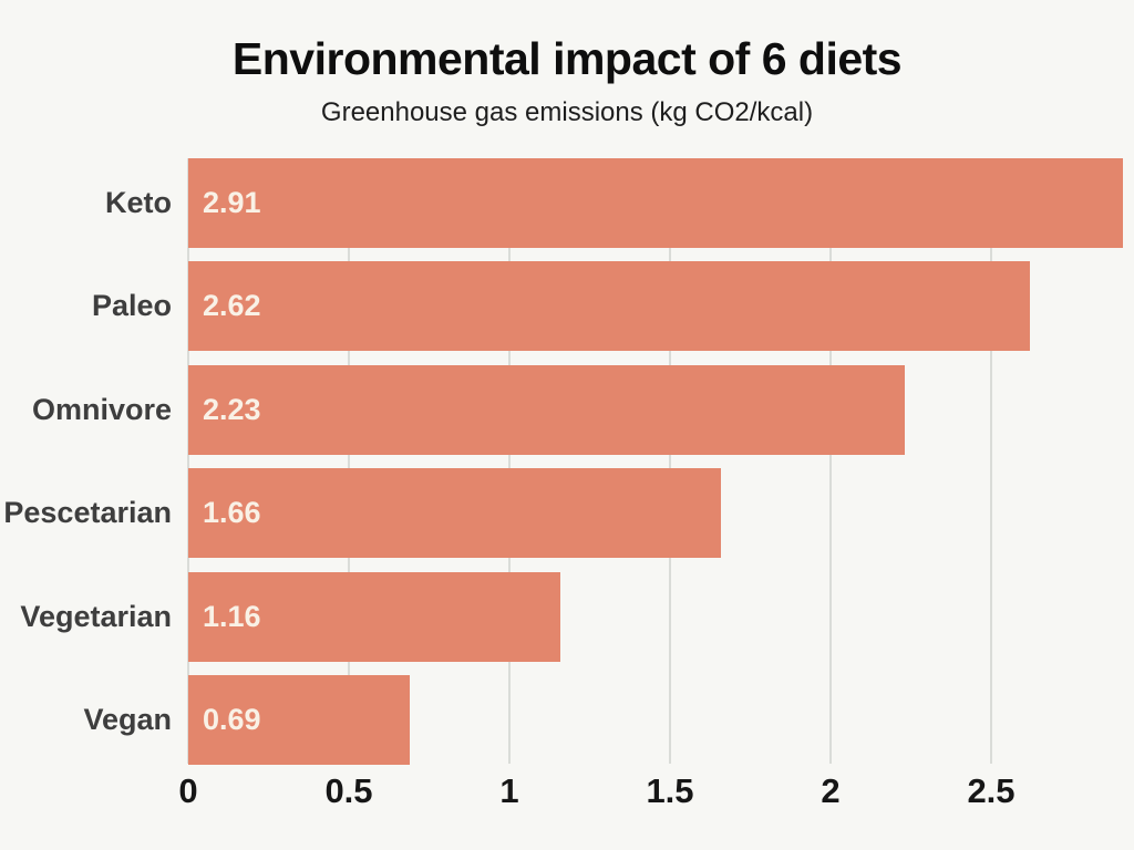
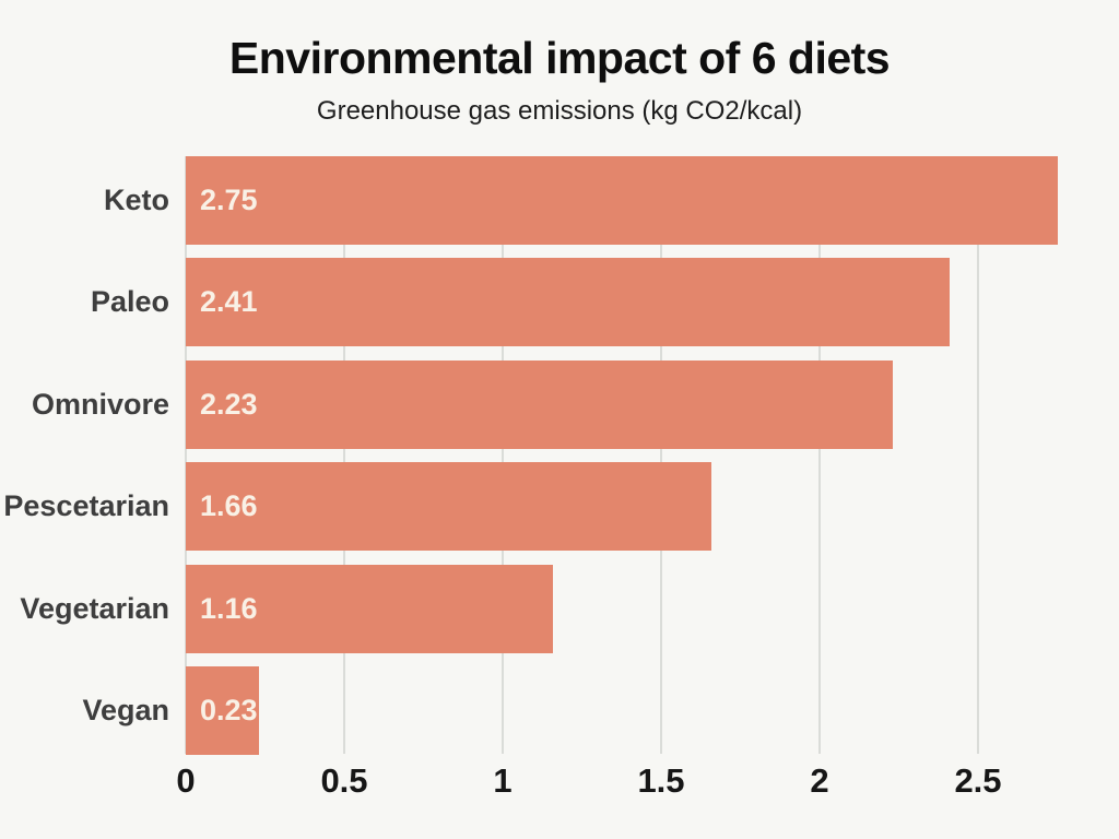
Keto: 2.91 -> 2.75
Paleo: 2.62 -> 2.41
Vegan: 0.69 -> 0.23
